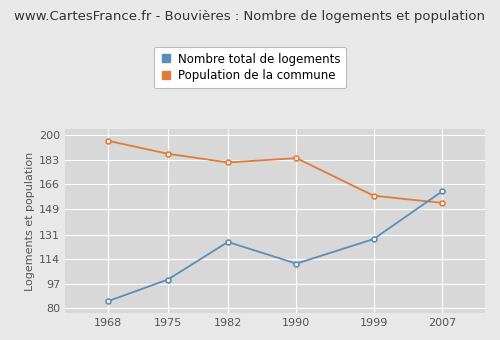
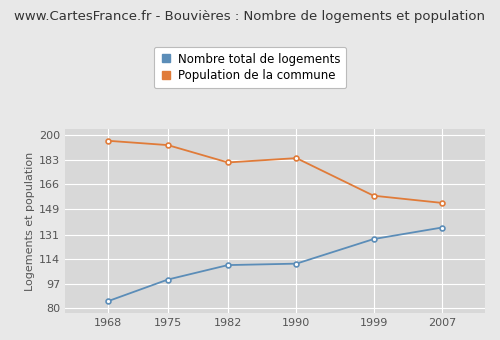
Population de la commune/1975: 187 -> 193
Nombre total de logements/1982: 126 -> 110
Nombre total de logements/2007: 161 -> 136
